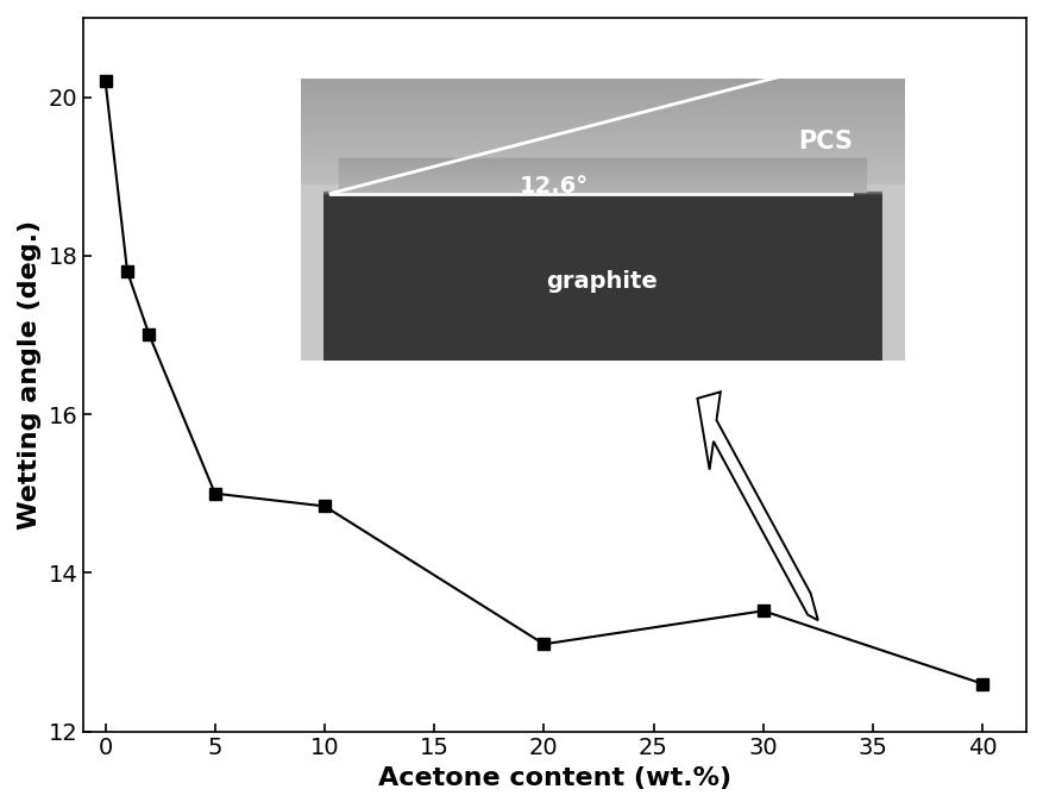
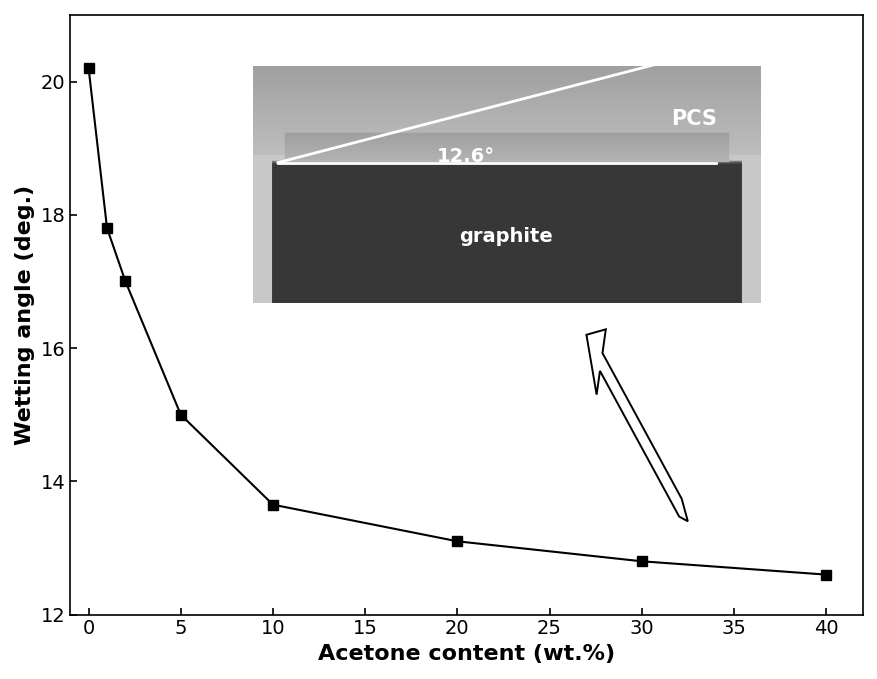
10: 14.84 -> 13.65
30: 13.52 -> 12.80
